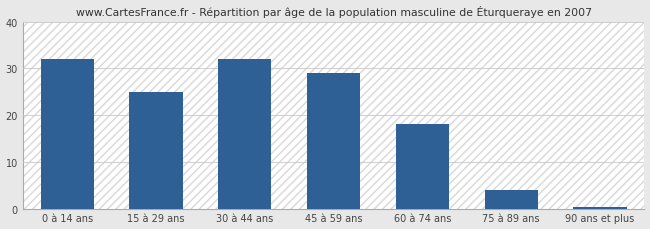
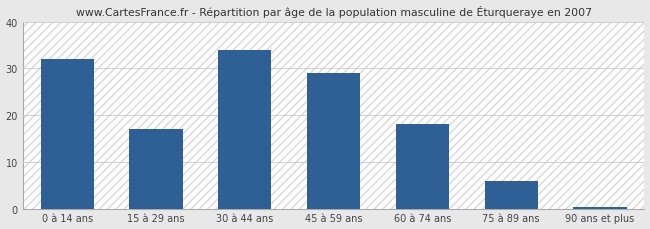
15 à 29 ans: 25.0 -> 17.0
30 à 44 ans: 32.0 -> 34.0
75 à 89 ans: 4.0 -> 6.0
